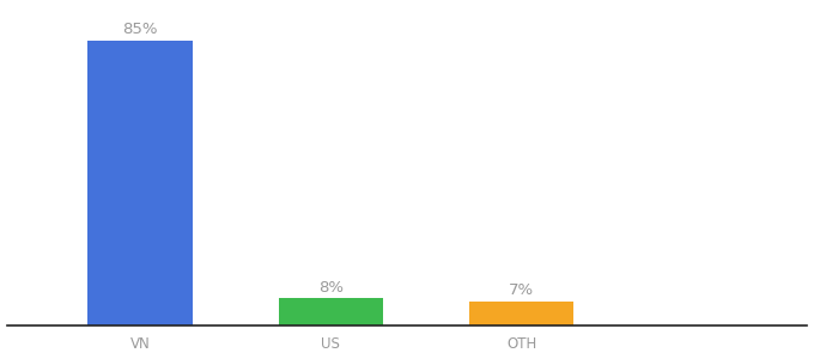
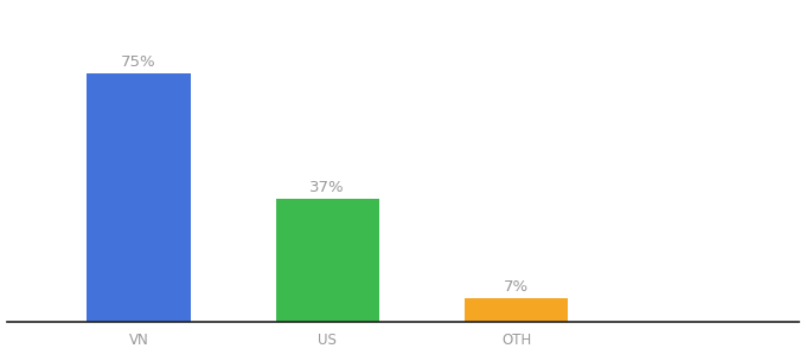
VN: 85% -> 75%
US: 8% -> 37%
